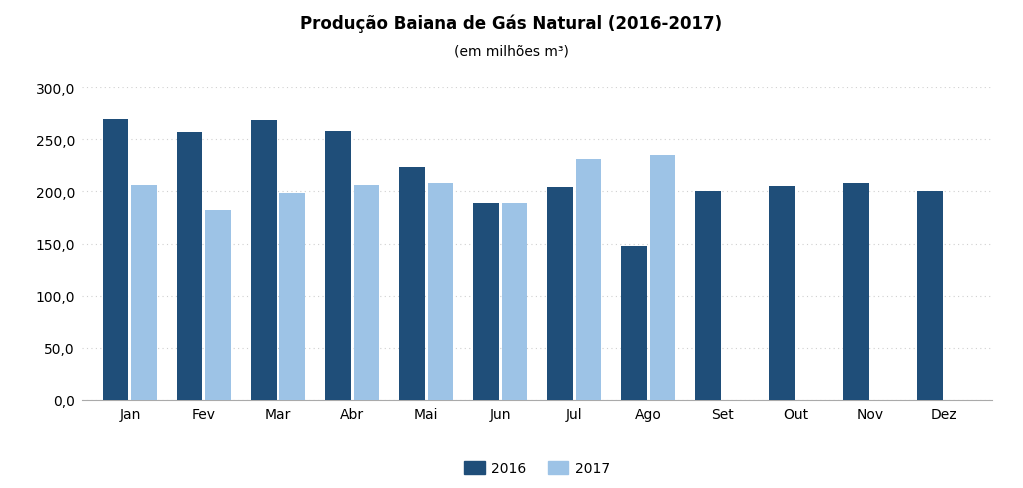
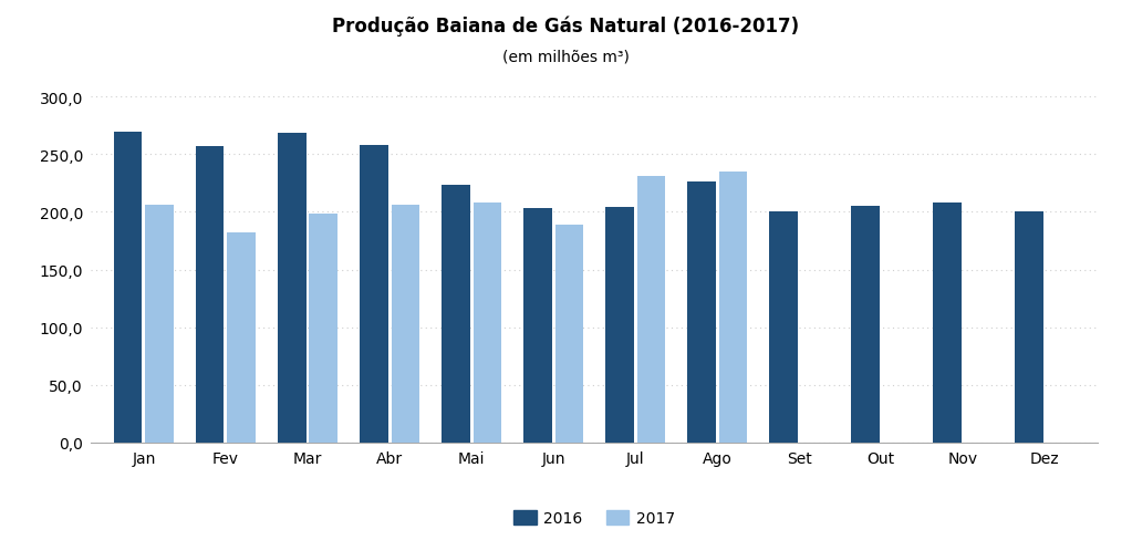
2016/Jun: 189 -> 203
2016/Ago: 148 -> 226
